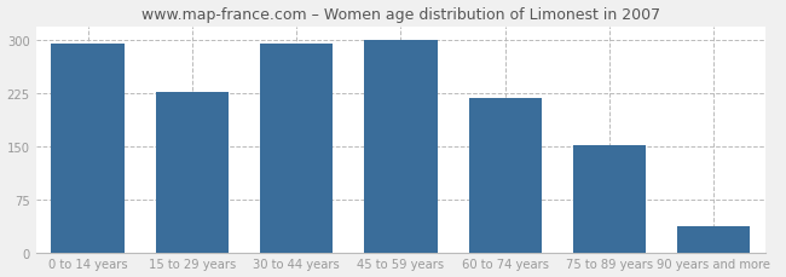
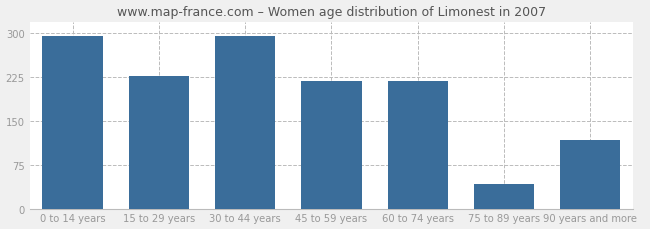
45 to 59 years: 301 -> 218
75 to 89 years: 151 -> 42
90 years and more: 37 -> 118
